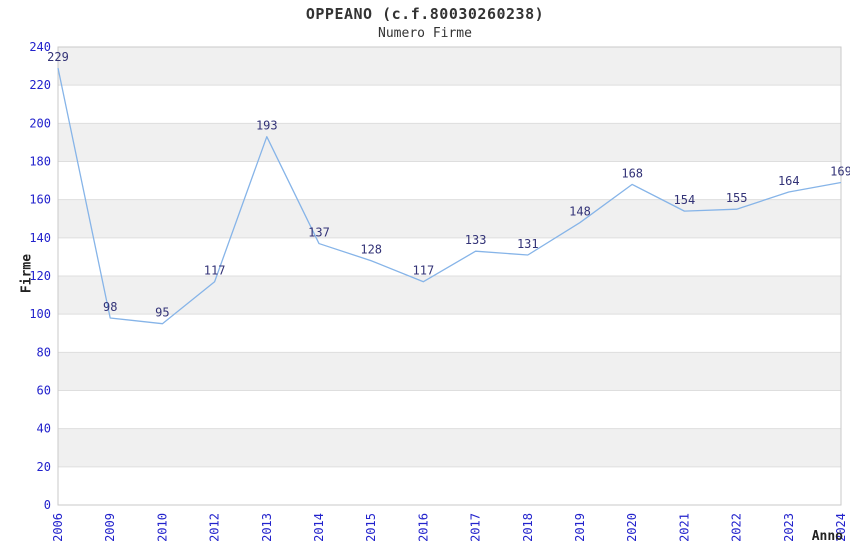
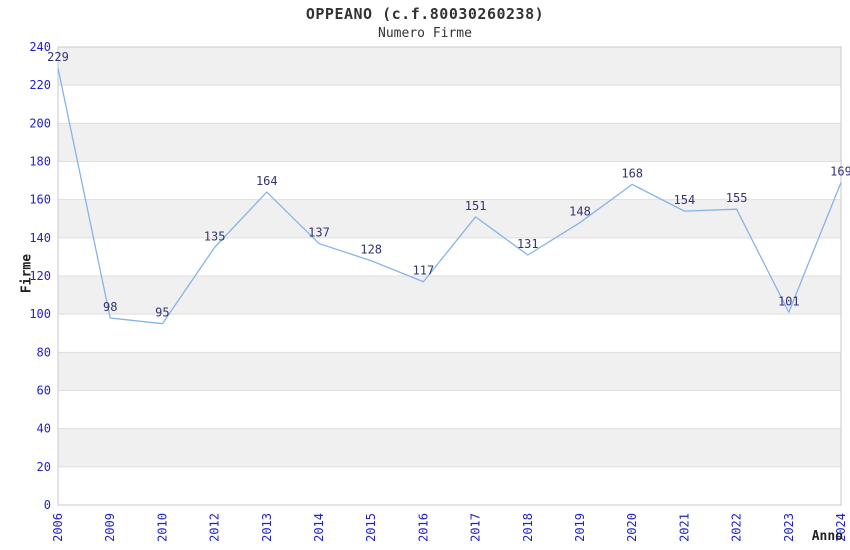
2012: 117 -> 135
2013: 193 -> 164
2017: 133 -> 151
2023: 164 -> 101
